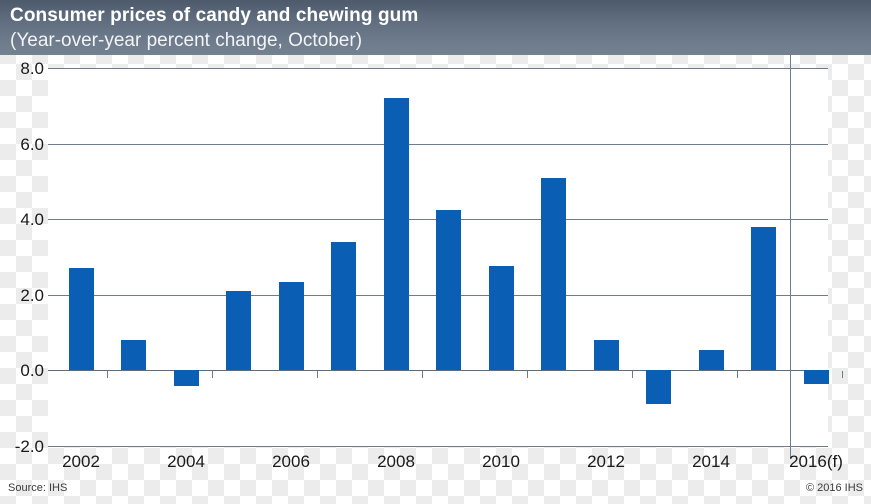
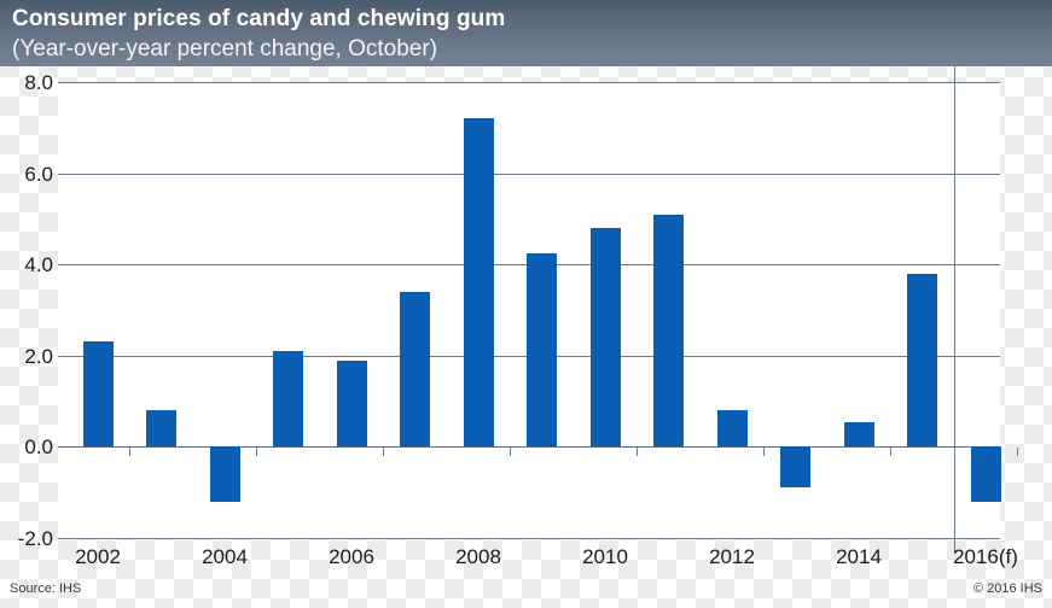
2002: 2.7 -> 2.3
2004: -0.4 -> -1.2
2006: 2.4 -> 1.9
2010: 2.8 -> 4.8
2016(f): -0.3 -> -1.2
